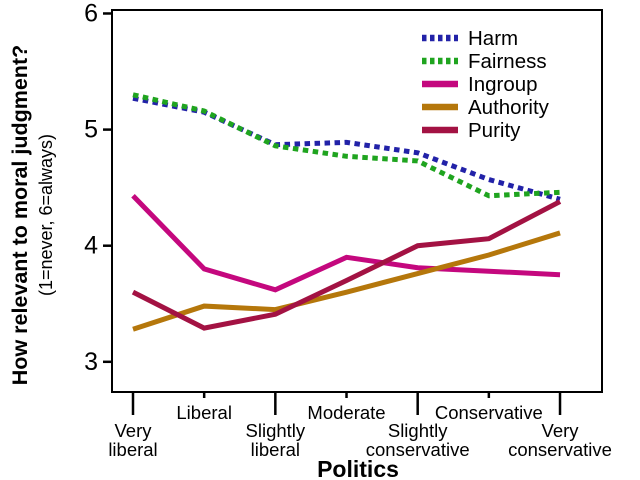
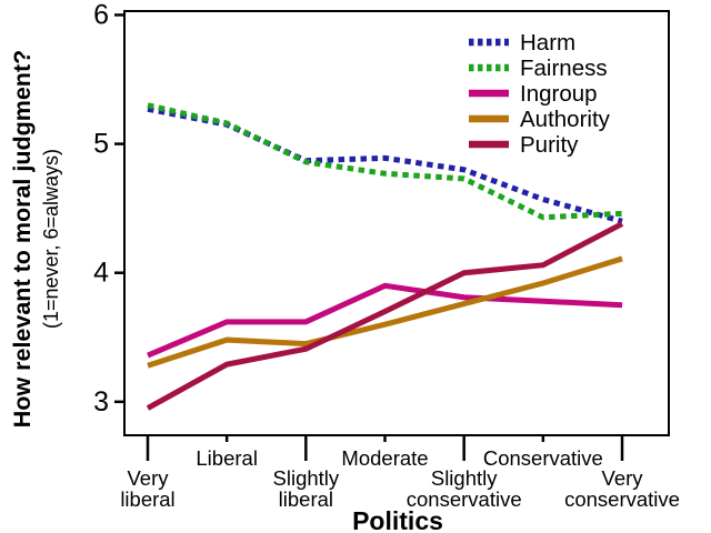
Ingroup/Very liberal: 4.43 -> 3.36
Purity/Very liberal: 3.60 -> 2.95
Ingroup/Liberal: 3.80 -> 3.62
